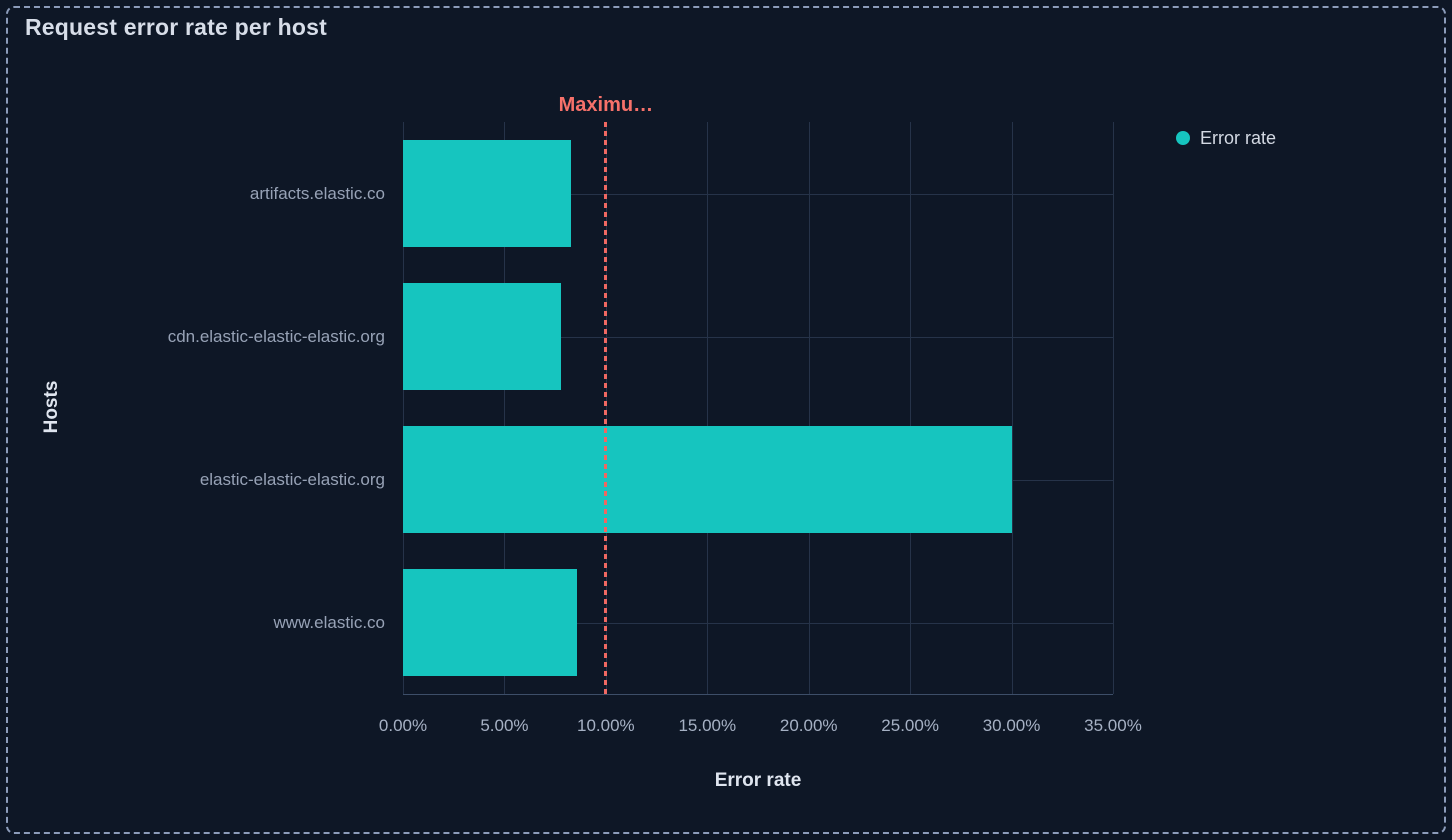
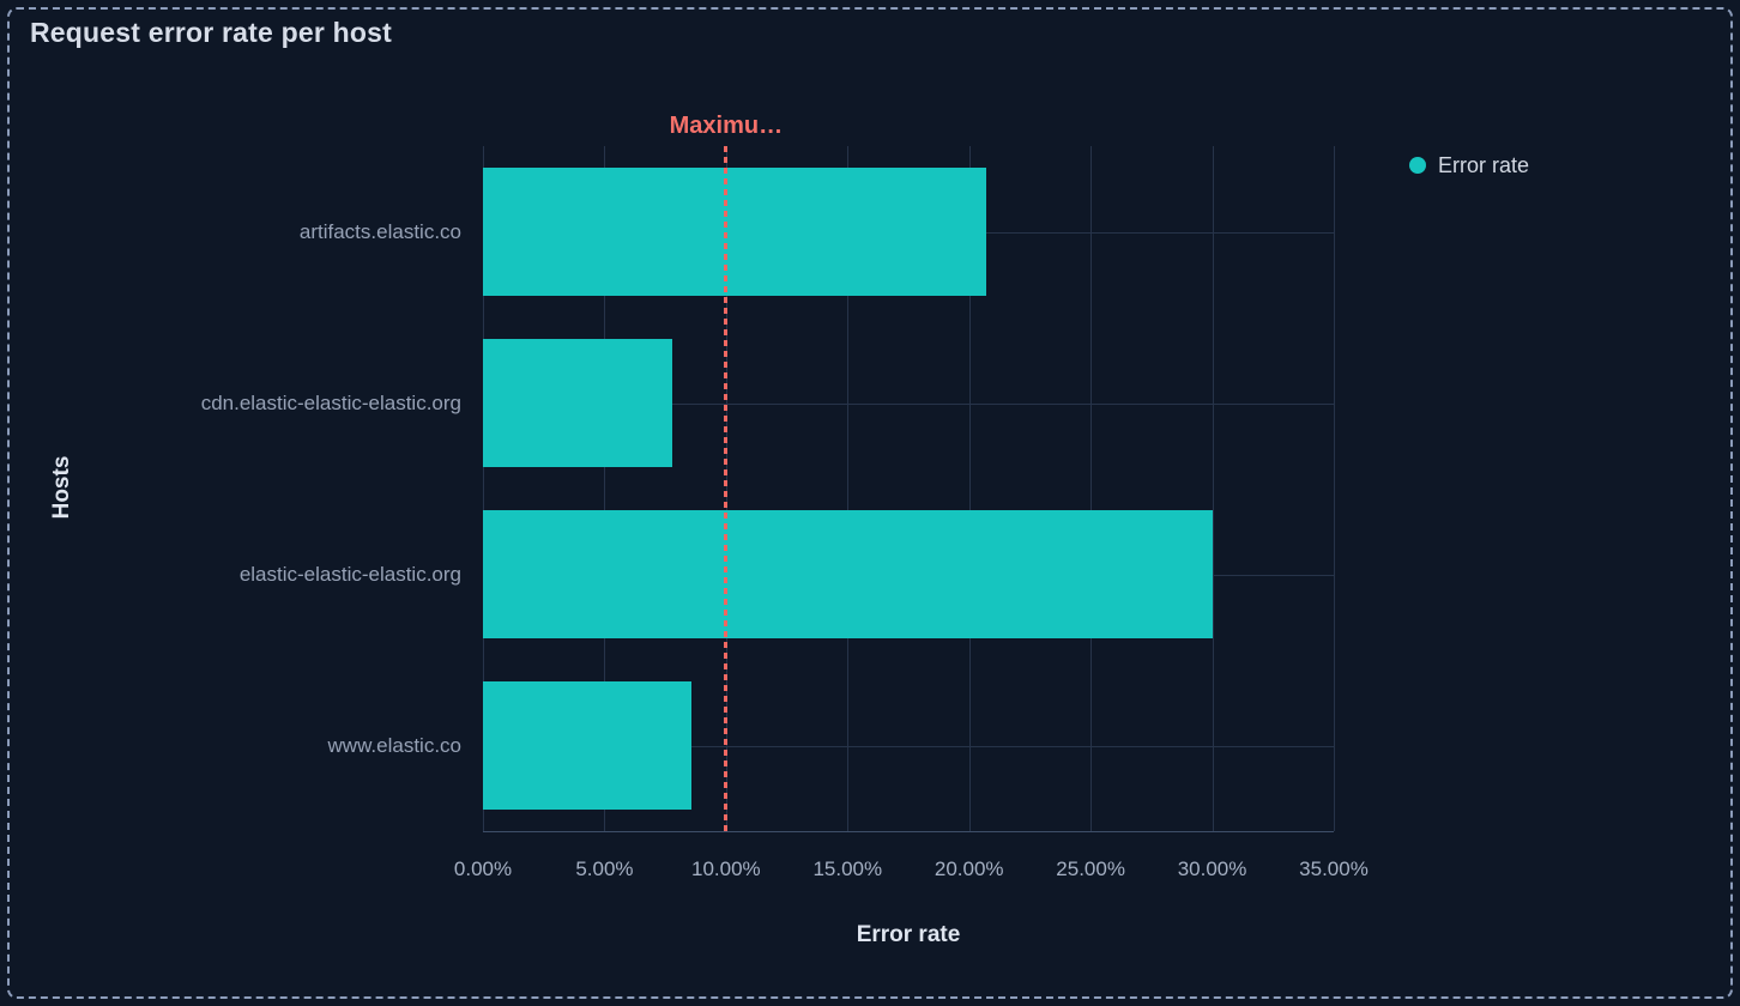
artifacts.elastic.co: 8.3% -> 20.7%
